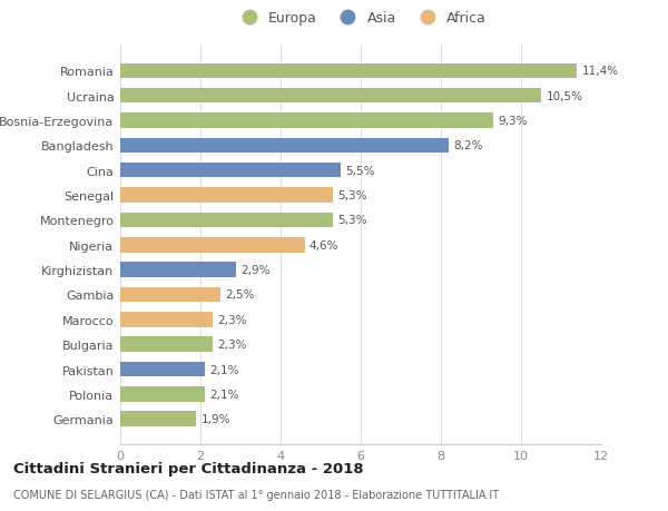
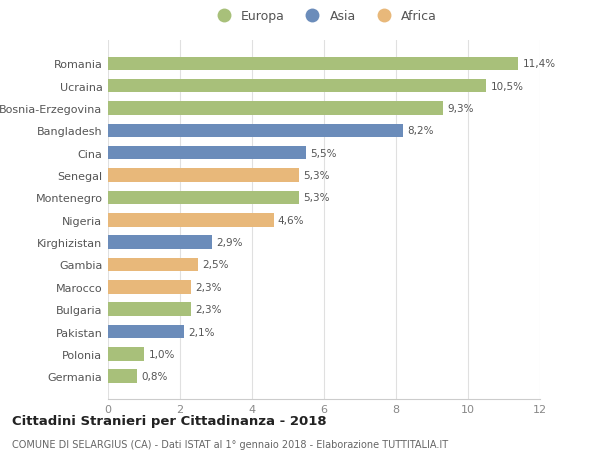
Polonia: 2,1% -> 1,0%
Germania: 1,9% -> 0,8%
